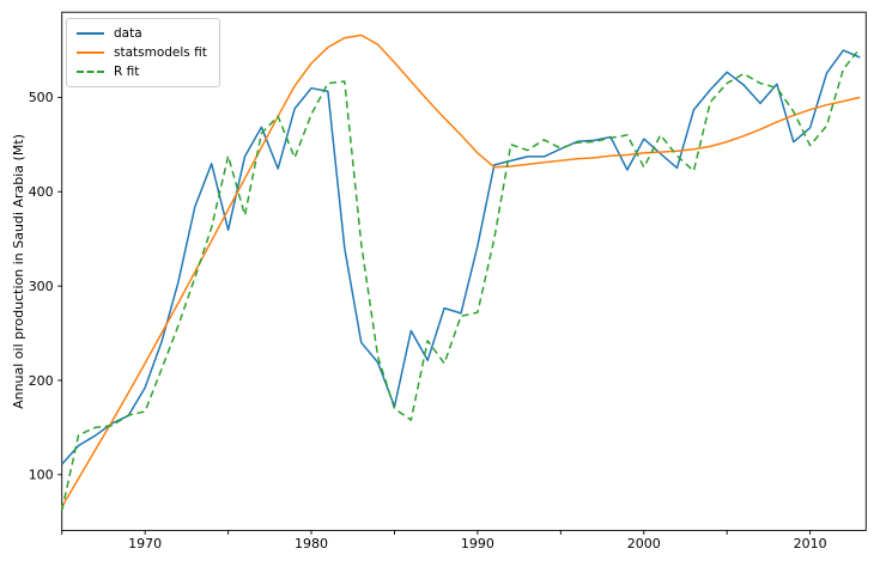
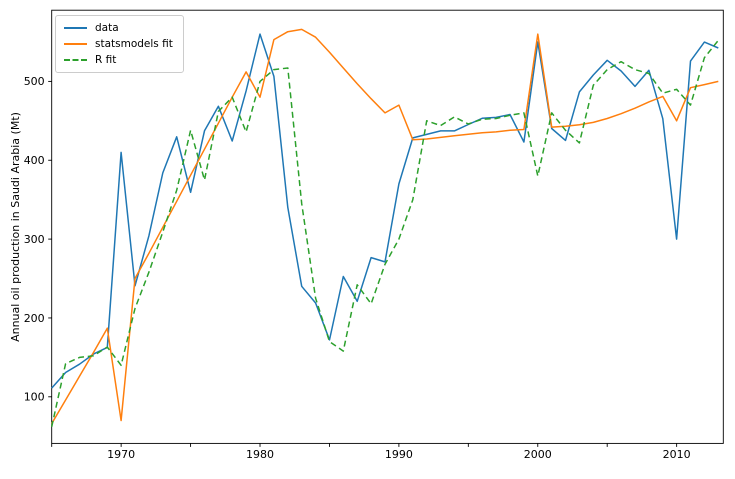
data/1970: 190 -> 410
statsmodels fit/1970: 220 -> 70
R fit/1970: 170 -> 140
data/1980: 510 -> 560
statsmodels fit/1980: 540 -> 480
R fit/1980: 480 -> 500
data/1990: 340 -> 370
statsmodels fit/1990: 440 -> 470
R fit/1990: 270 -> 300
data/2000: 460 -> 550
statsmodels fit/2000: 440 -> 560
R fit/2000: 430 -> 380
data/2010: 470 -> 300
statsmodels fit/2010: 490 -> 450
R fit/2010: 450 -> 490
